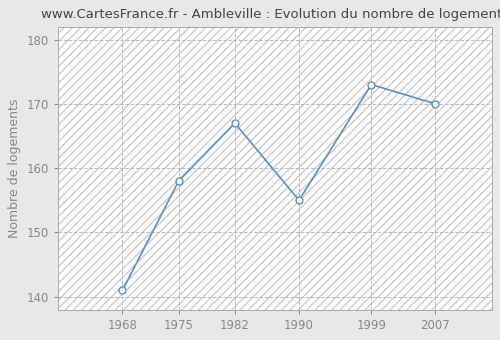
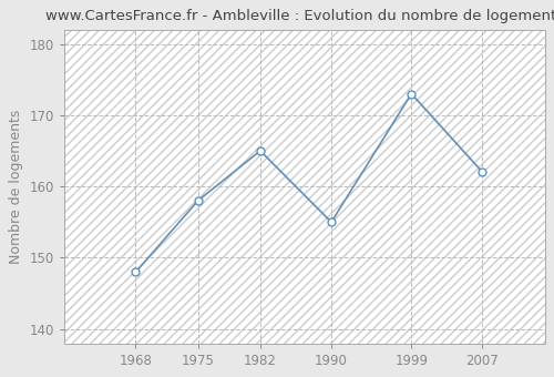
1968: 141 -> 148
1982: 167 -> 165
2007: 170 -> 162
